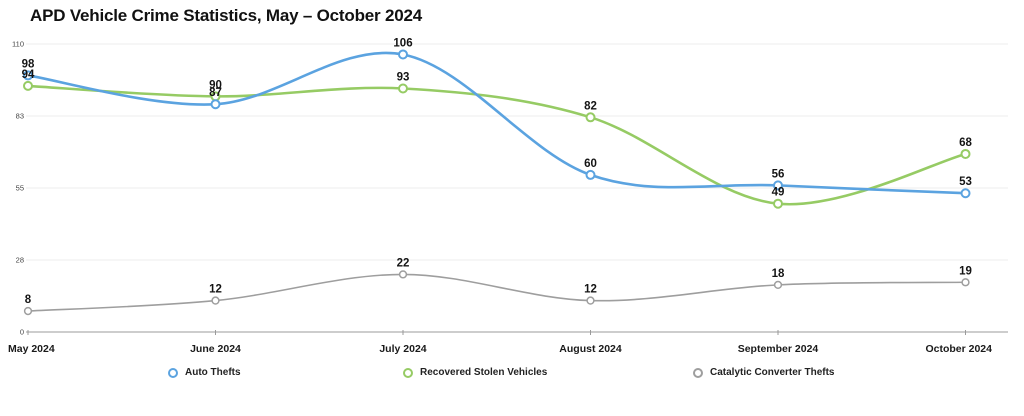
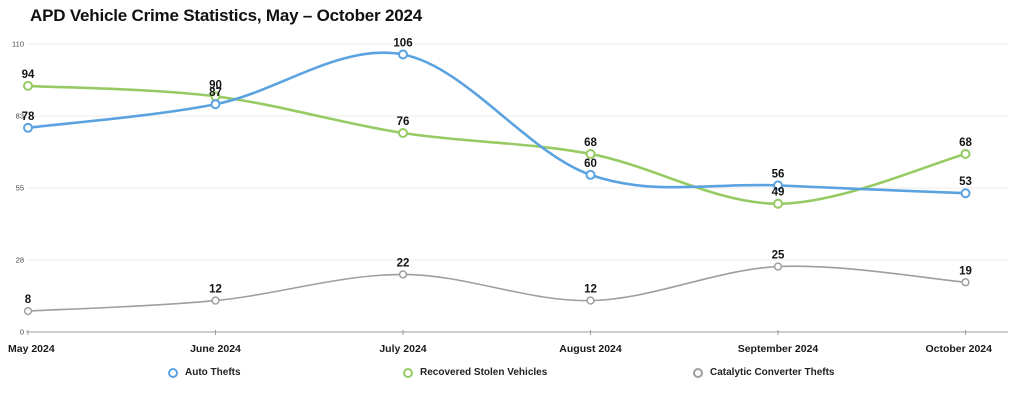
Auto Thefts/May 2024: 98 -> 78
Recovered Stolen Vehicles/July 2024: 93 -> 76
Recovered Stolen Vehicles/August 2024: 82 -> 68
Catalytic Converter Thefts/September 2024: 18 -> 25
